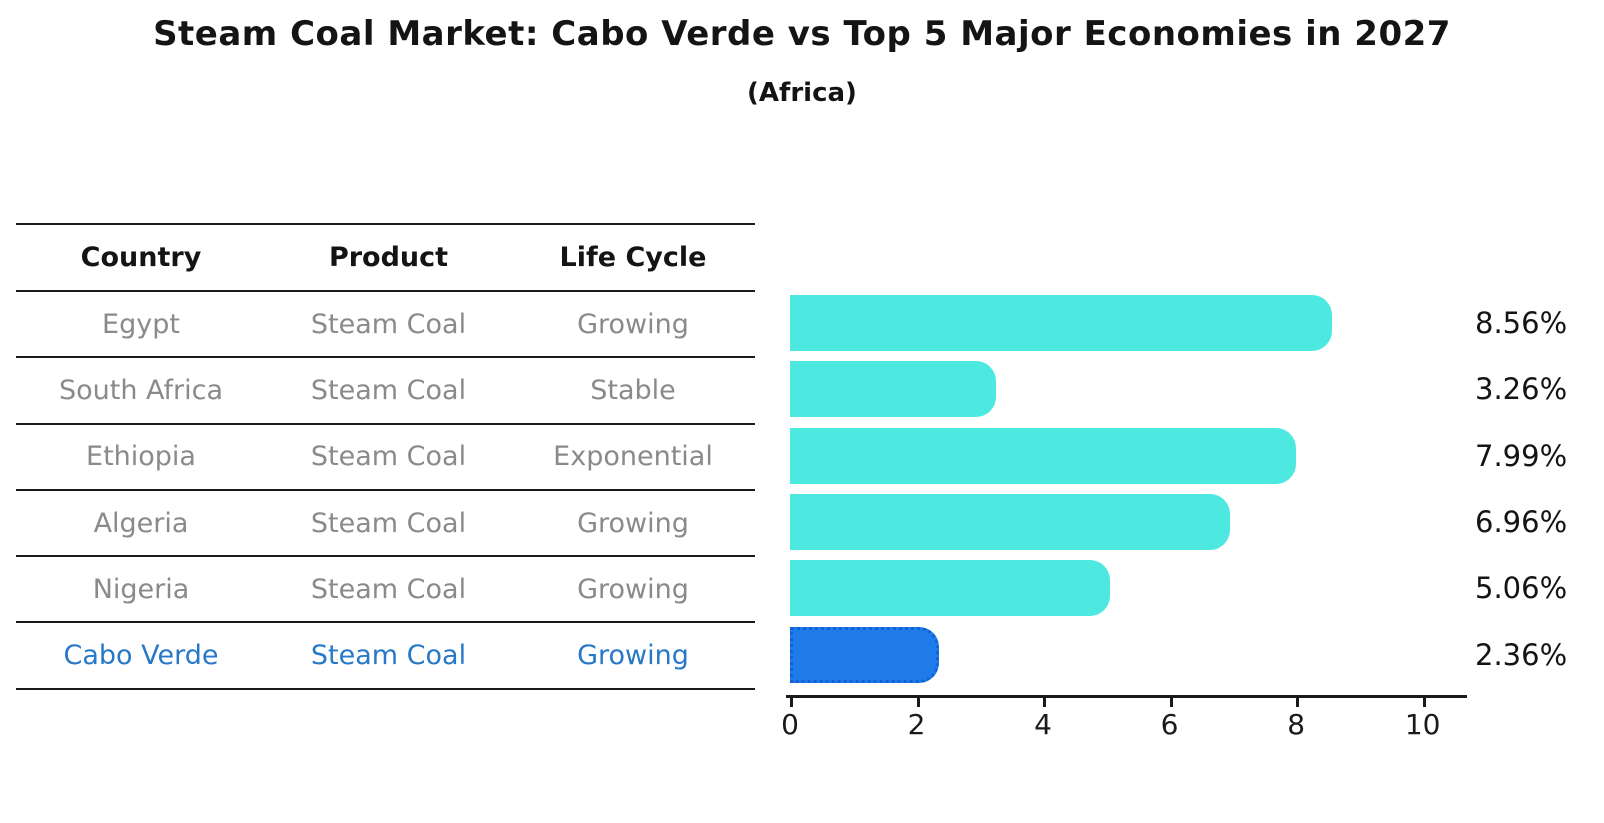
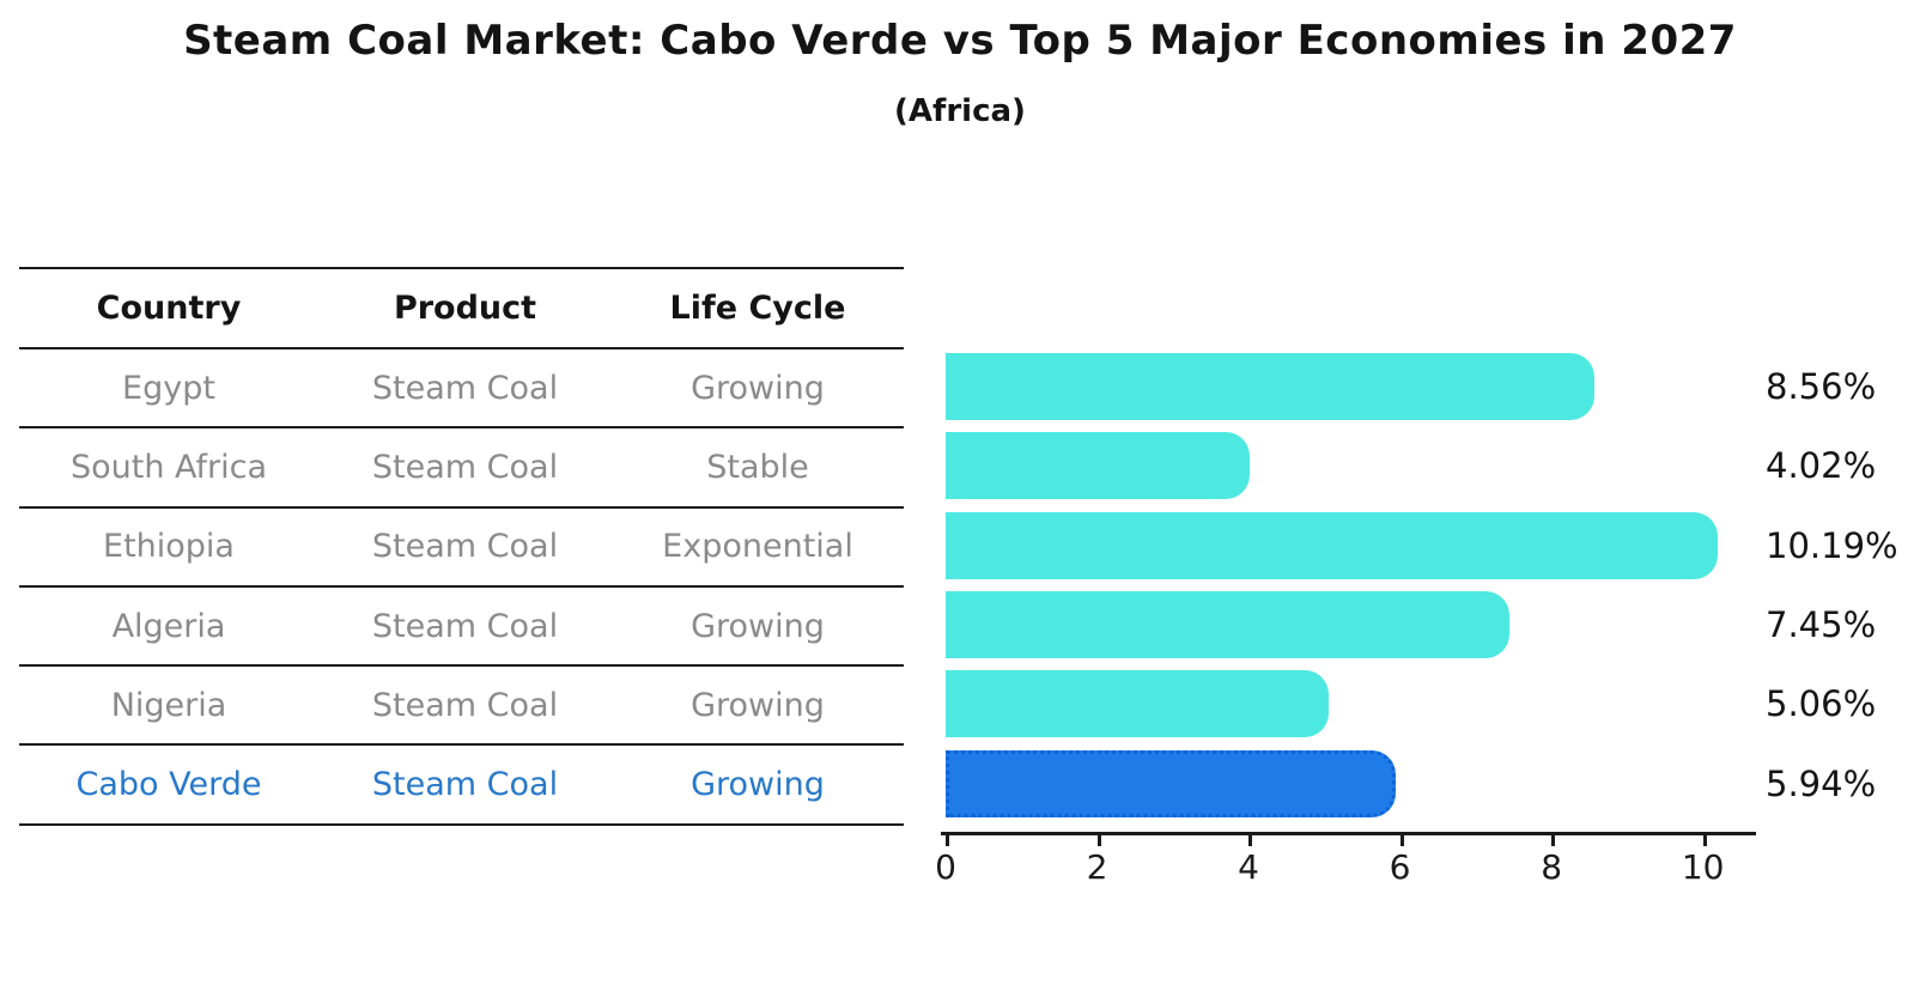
South Africa: 3.26% -> 4.02%
Ethiopia: 7.99% -> 10.19%
Algeria: 6.96% -> 7.45%
Cabo Verde: 2.36% -> 5.94%
